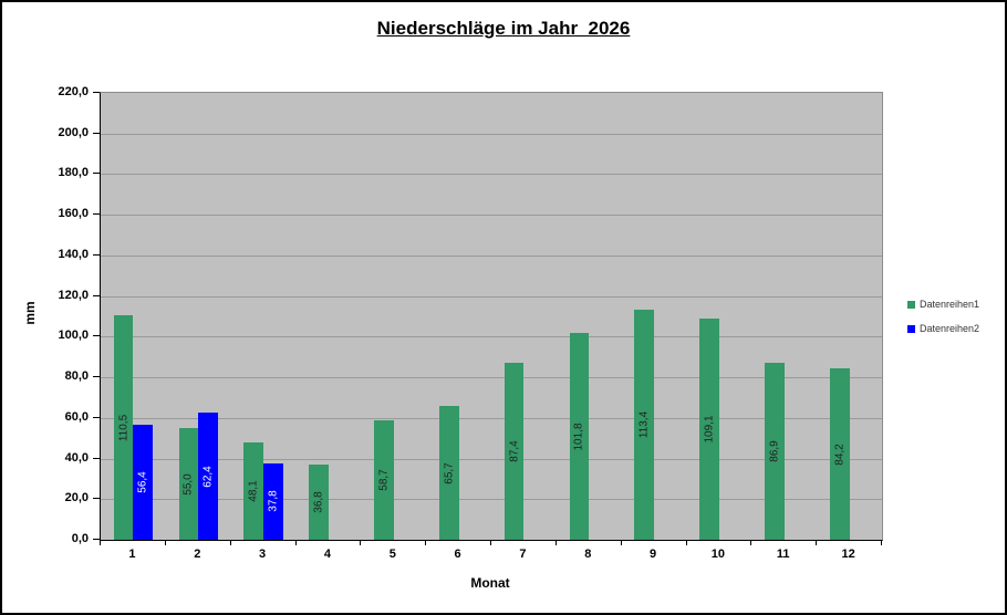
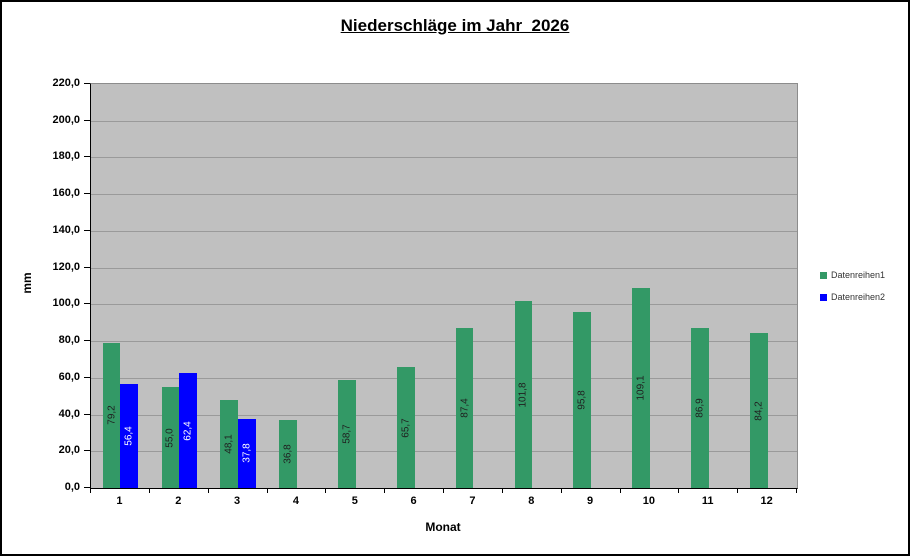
Datenreihen1/1: 110,5 -> 79,2
Datenreihen1/9: 113,4 -> 95,8
